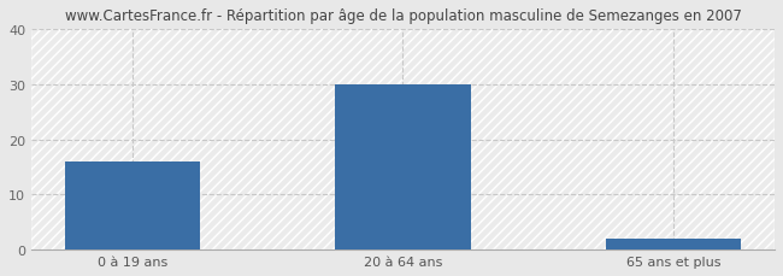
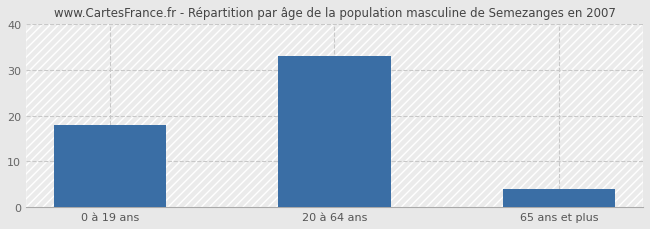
0 à 19 ans: 16 -> 18
20 à 64 ans: 30 -> 33
65 ans et plus: 2 -> 4
